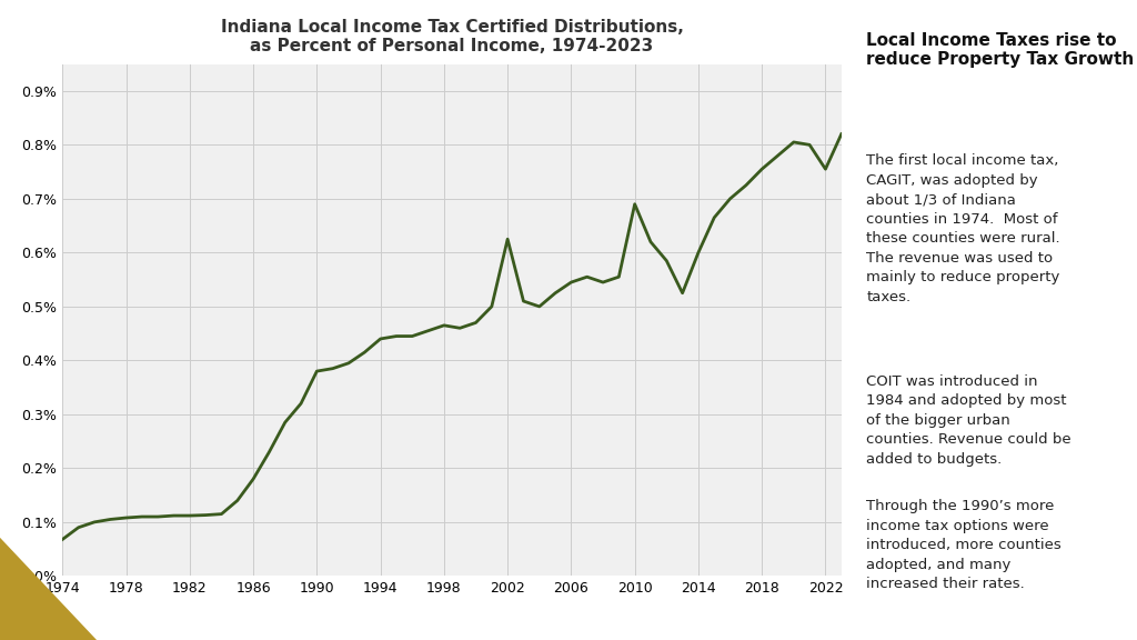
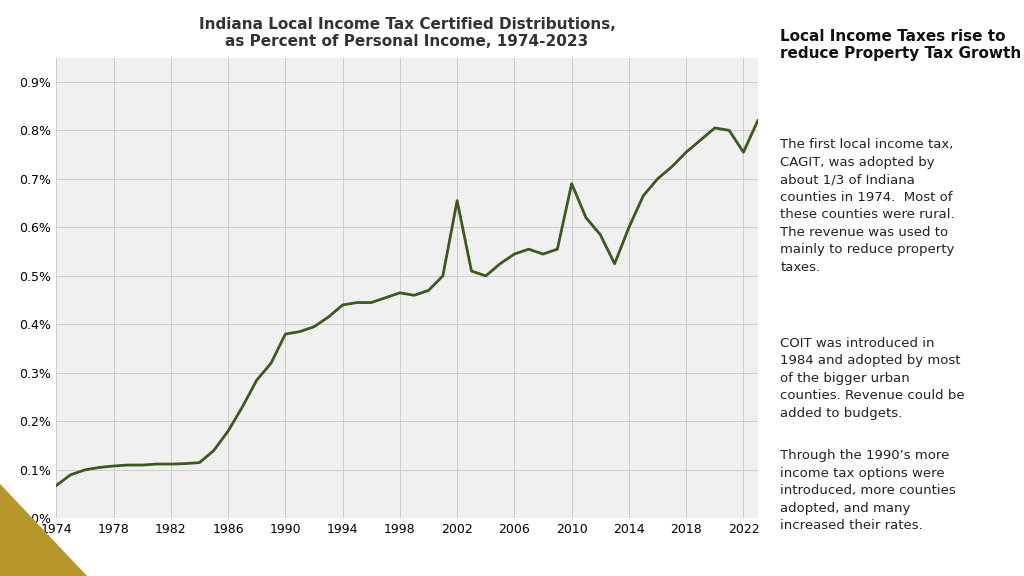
2002: 0.625% -> 0.655%
